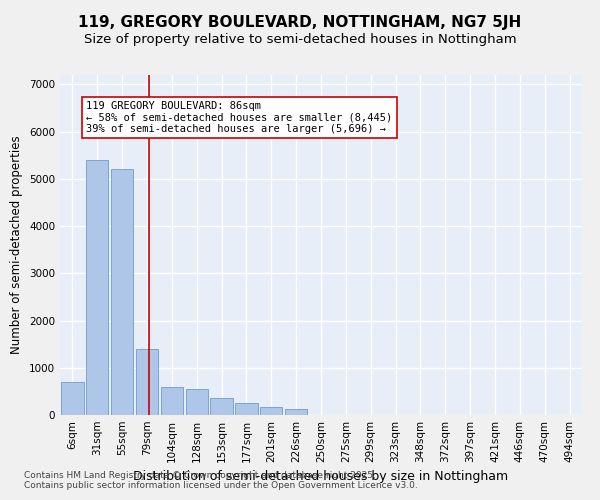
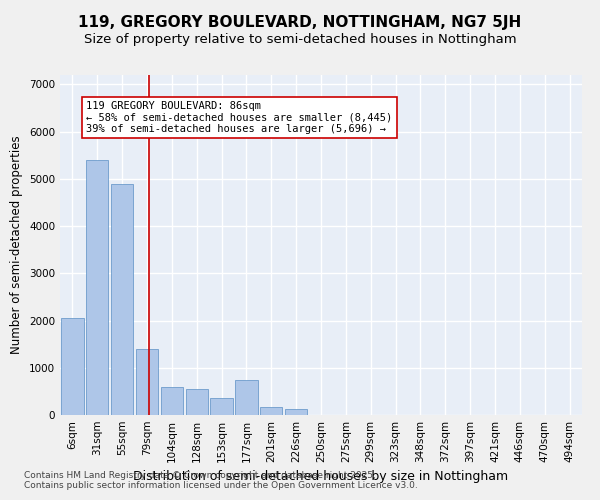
6sqm: 700 -> 2050
55sqm: 5200 -> 4900
177sqm: 250 -> 750
